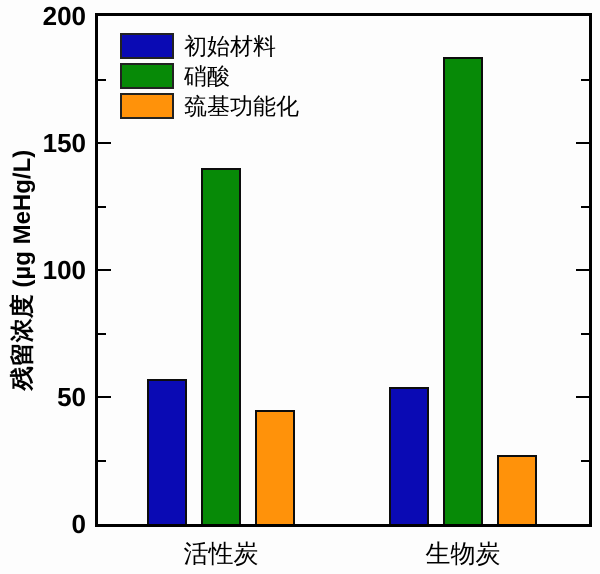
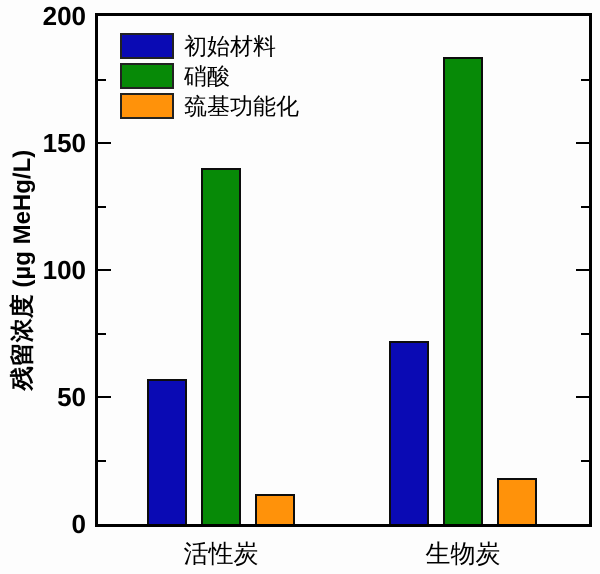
巯基功能化/活性炭: 45 -> 12
初始材料/生物炭: 54 -> 72
巯基功能化/生物炭: 27 -> 18
